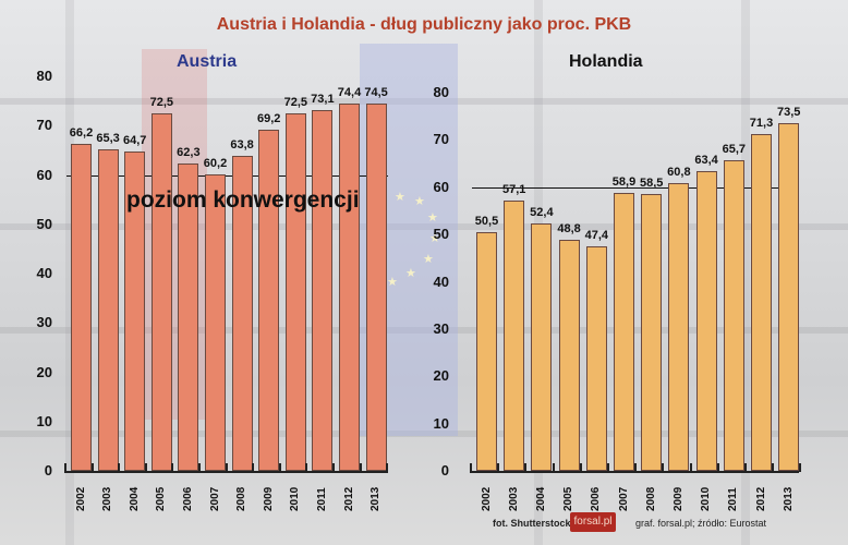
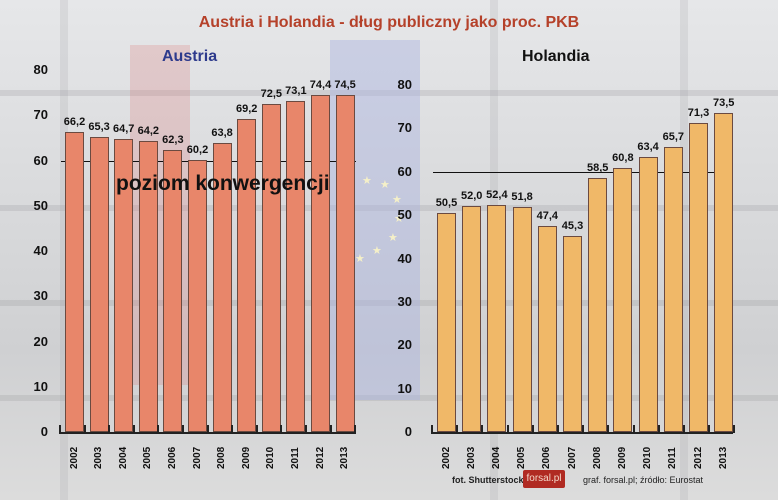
Austria/2005: 72,5 -> 64,2
Holandia/2003: 57,1 -> 52,0
Holandia/2005: 48,8 -> 51,8
Holandia/2007: 58,9 -> 45,3
